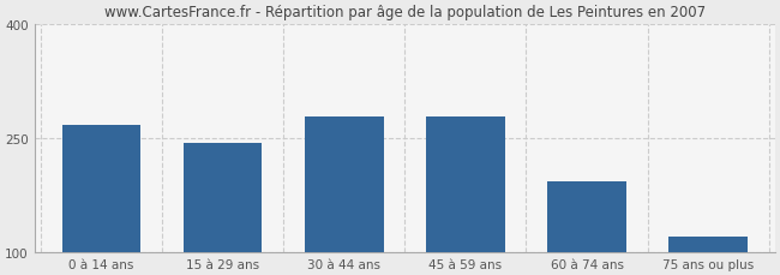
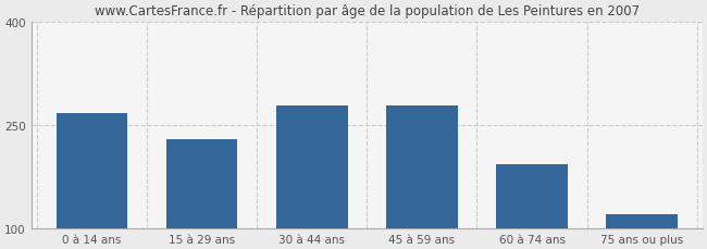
15 à 29 ans: 243 -> 230
